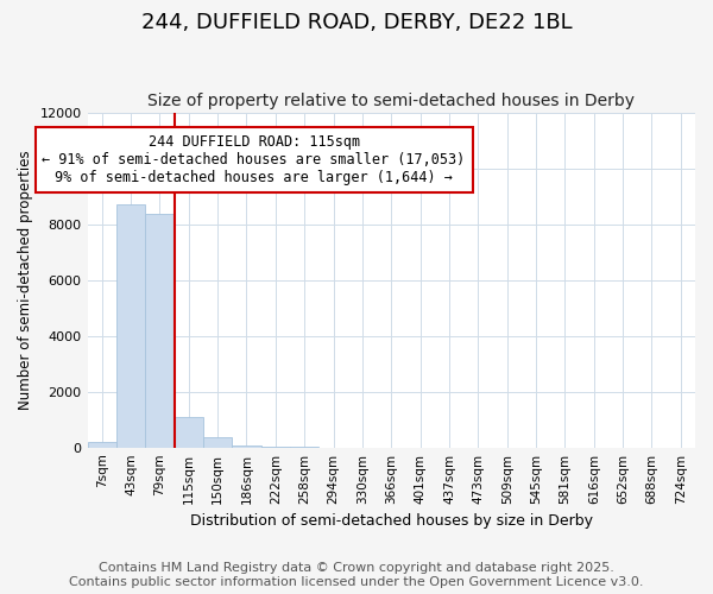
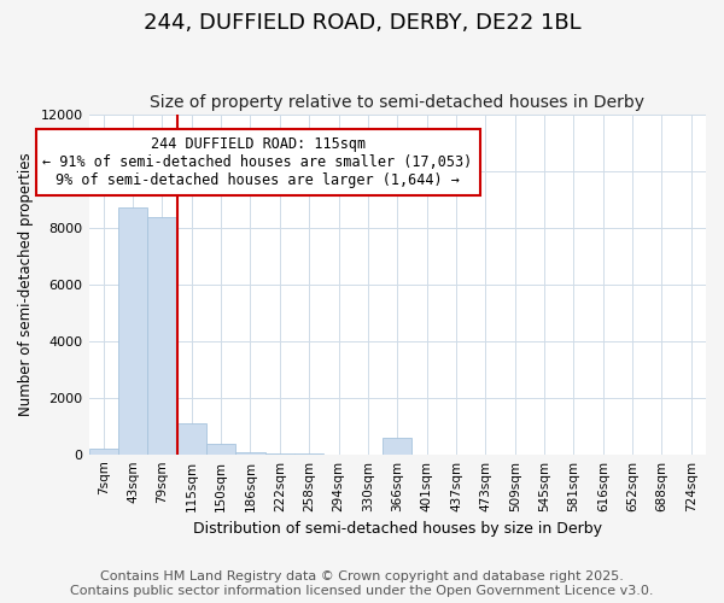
366sqm: 0 -> 600
